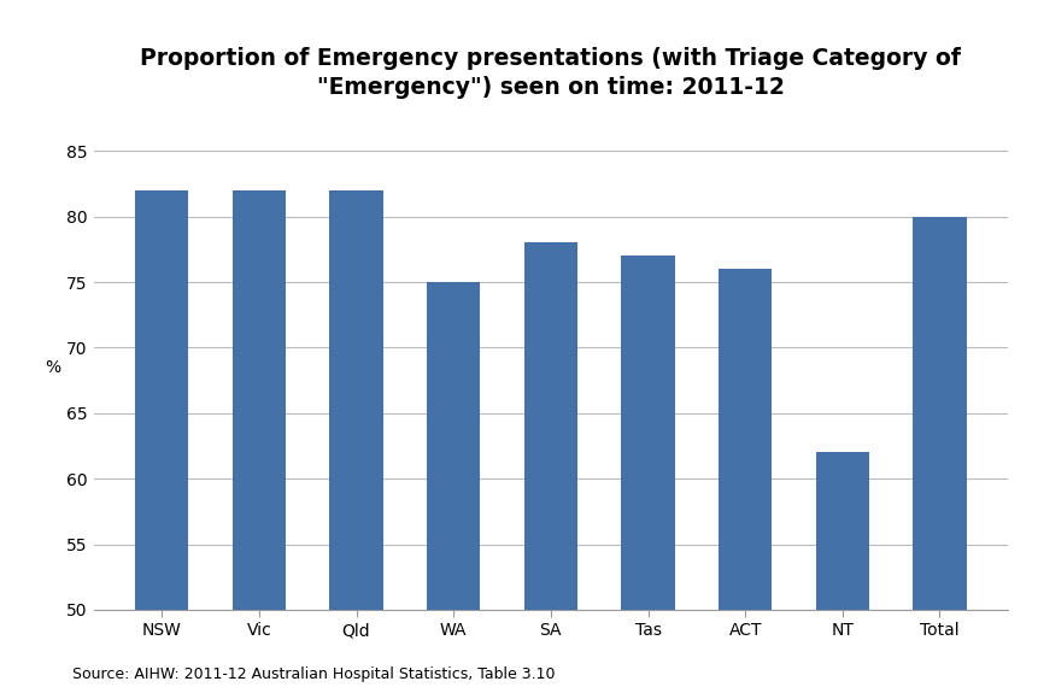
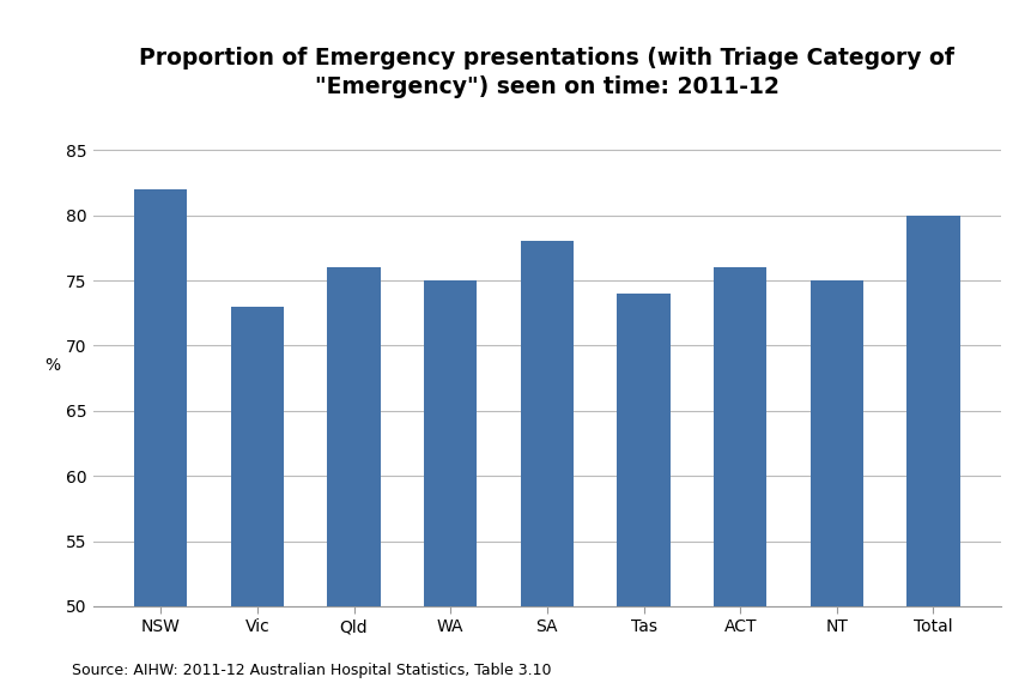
Vic: 82 -> 73
Qld: 82 -> 76
Tas: 77 -> 74
NT: 62 -> 75
